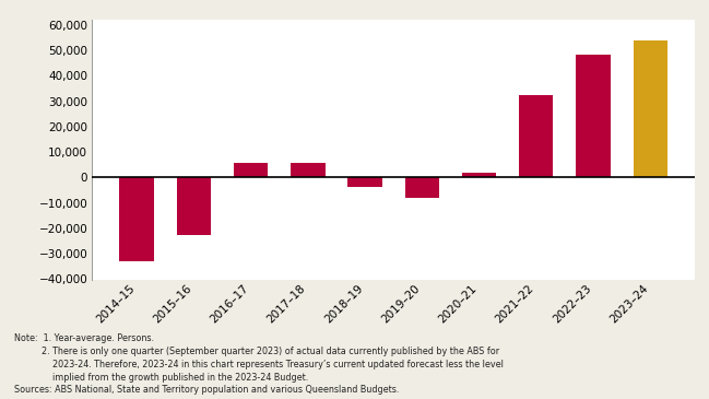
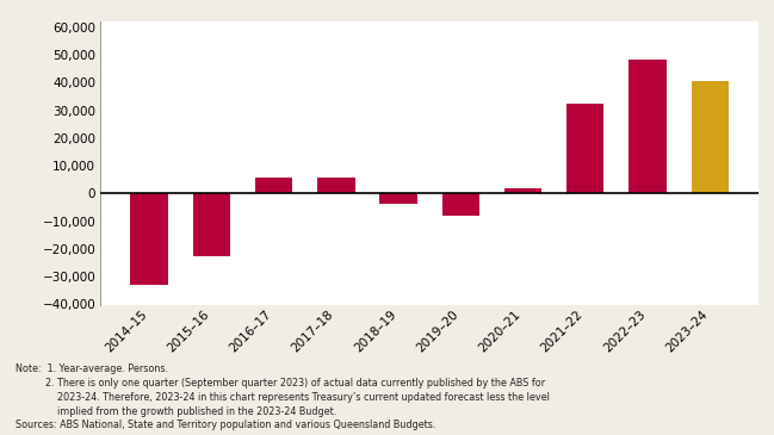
2023–24: 54,000 -> 40,500
